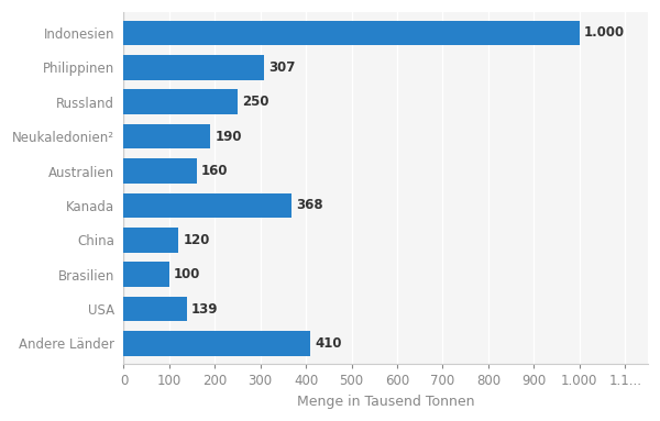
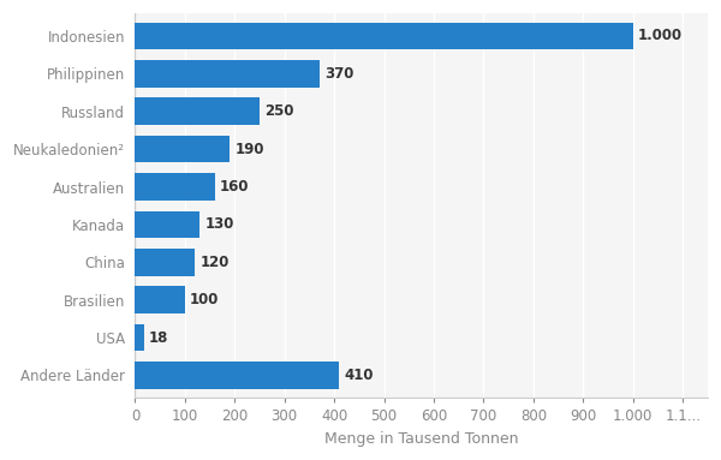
Philippinen: 307 -> 370
Kanada: 368 -> 130
USA: 139 -> 18
